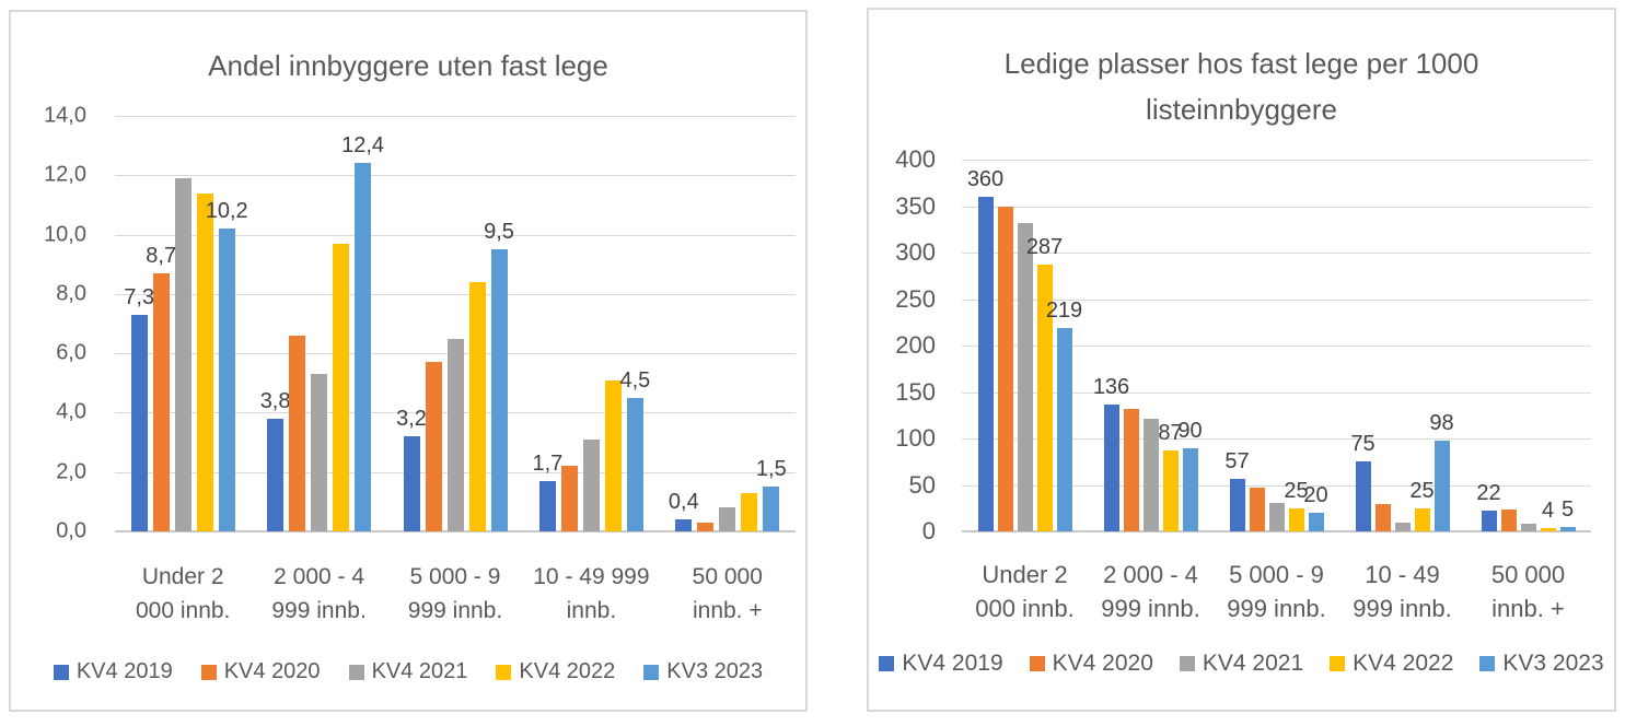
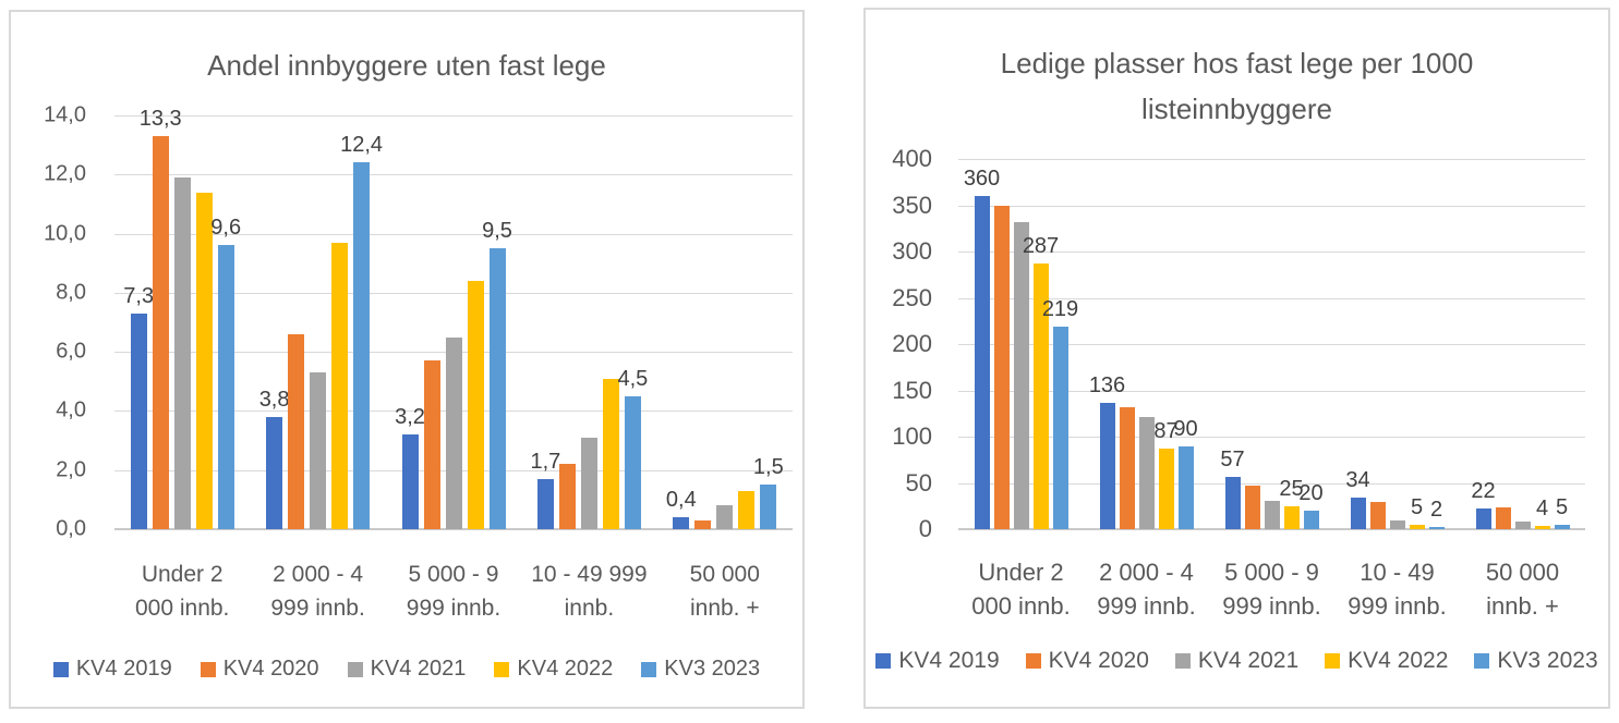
Andel innbyggere uten fast lege/KV4 2020/Under 2 000 innb.: 8,7 -> 13,3
Andel innbyggere uten fast lege/KV3 2023/Under 2 000 innb.: 10,2 -> 9,6
Ledige plasser hos fast lege per 1000 listeinnbyggere/KV4 2019/10 - 49 999 innb.: 75 -> 34
Ledige plasser hos fast lege per 1000 listeinnbyggere/KV4 2022/10 - 49 999 innb.: 25 -> 5
Ledige plasser hos fast lege per 1000 listeinnbyggere/KV3 2023/10 - 49 999 innb.: 98 -> 2
